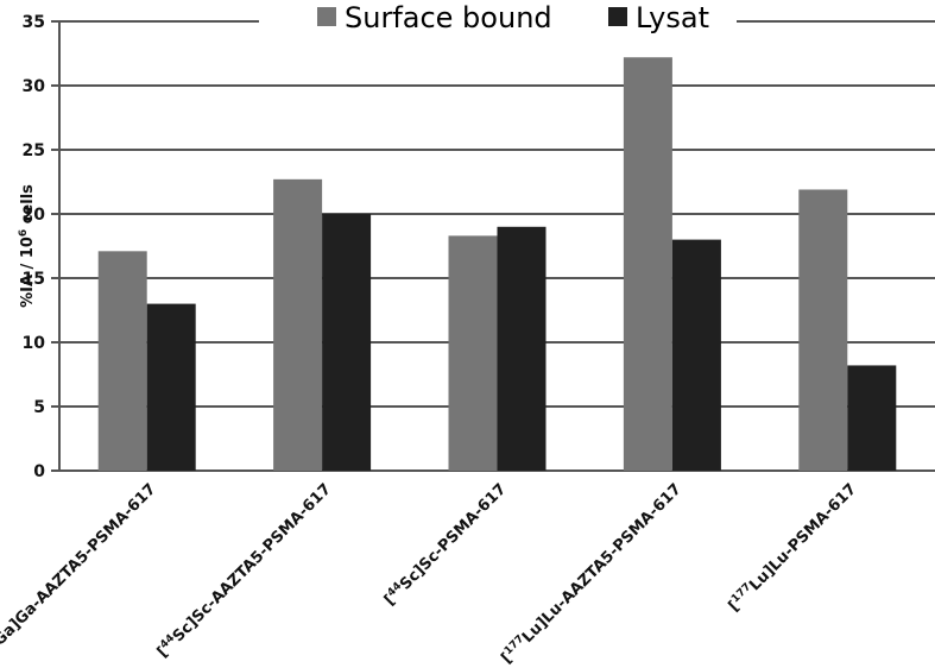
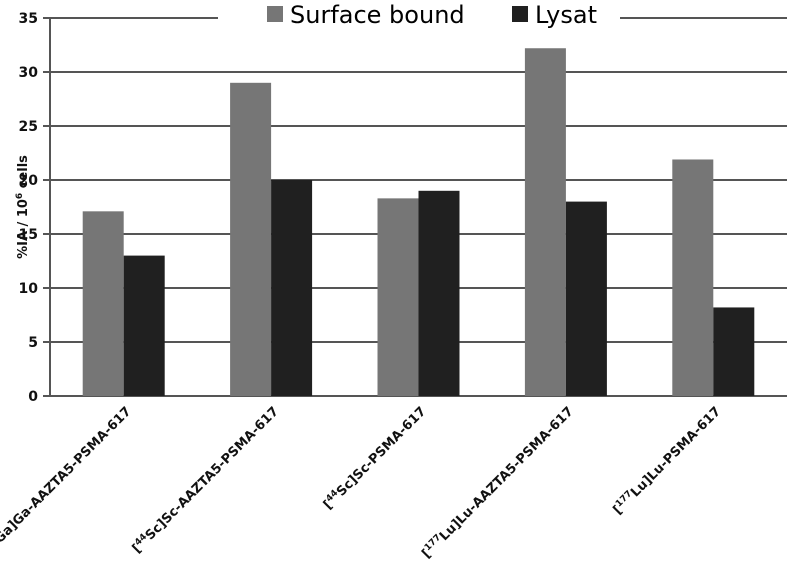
Surface bound/[44Sc]Sc-AAZTA5-PSMA-617: 22.7 -> 29.0
